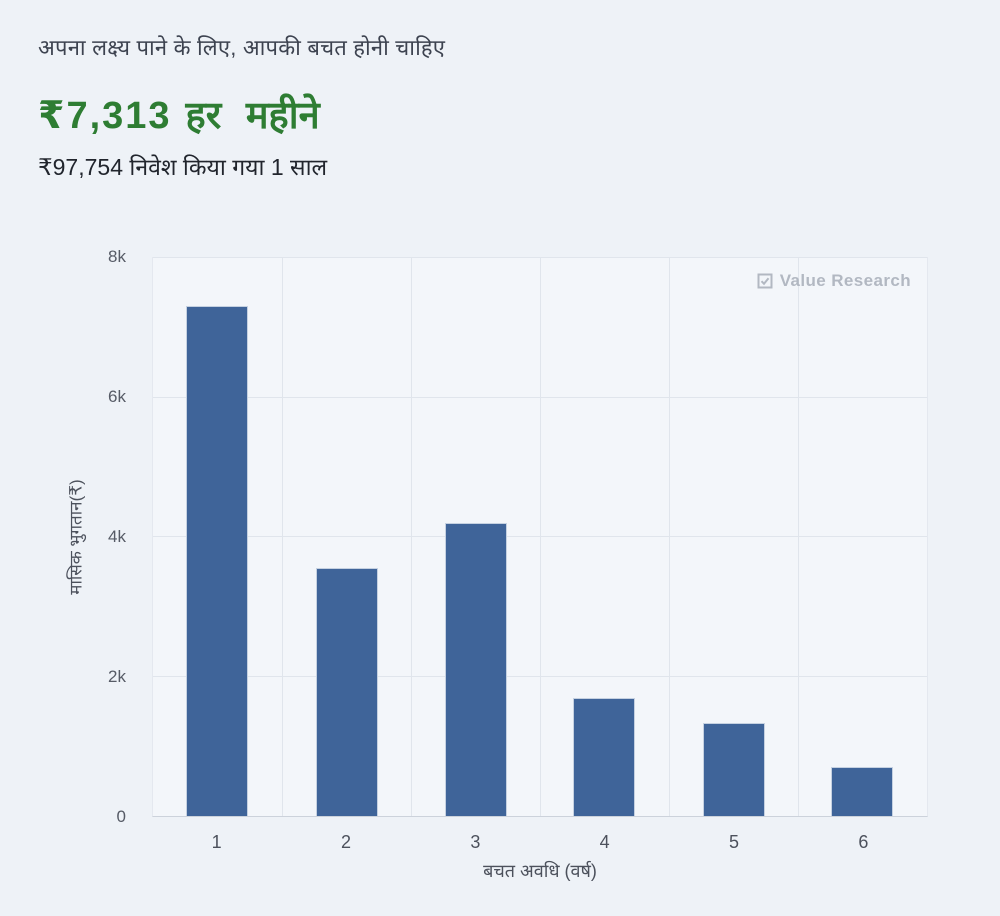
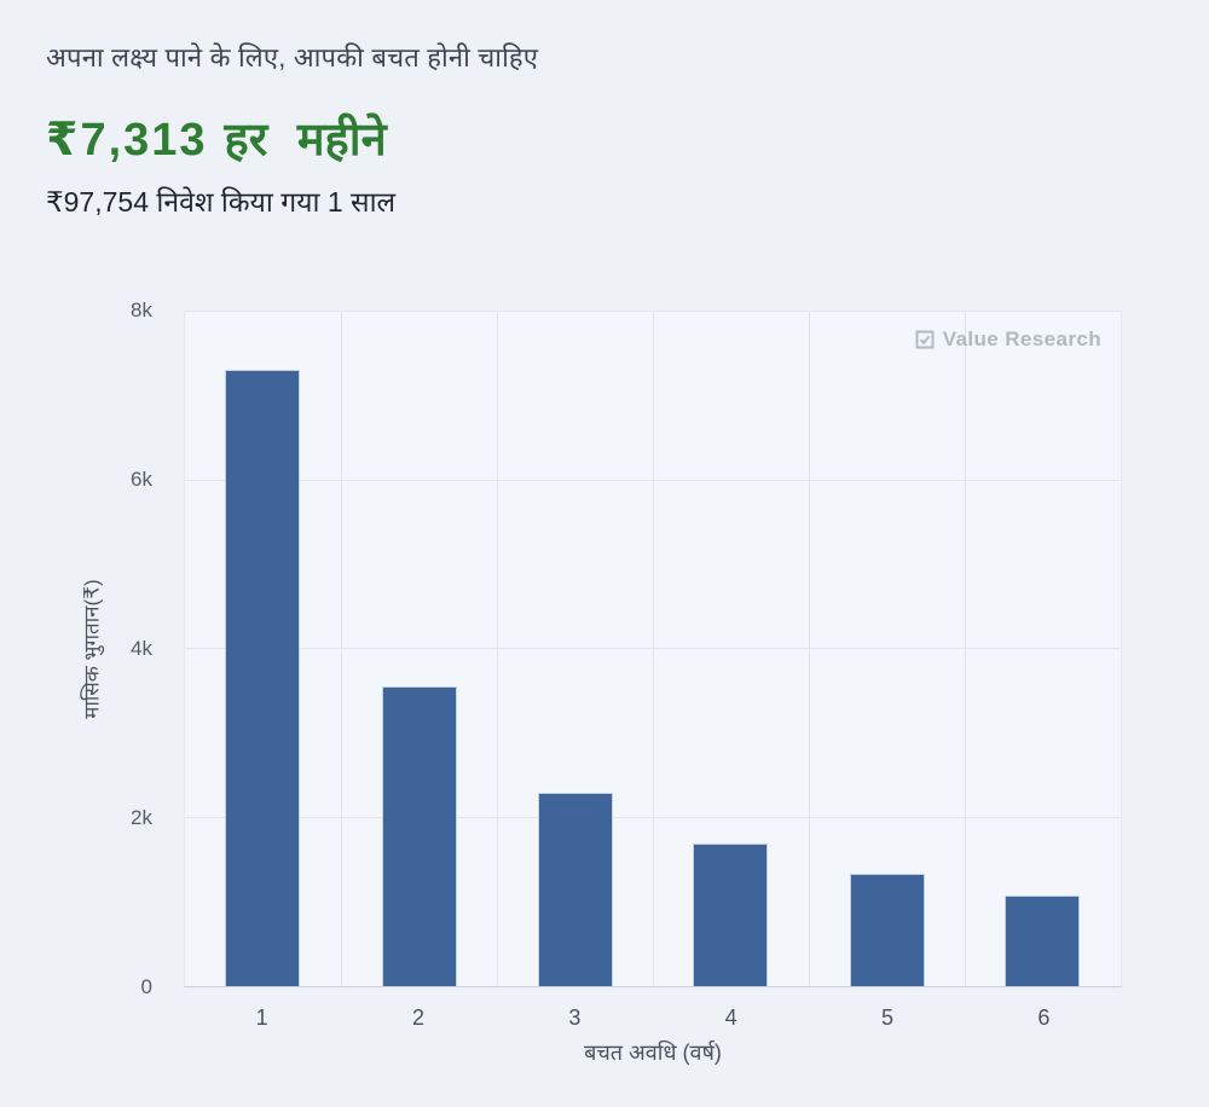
3: 4.2k -> 2.3k
6: 0.7k -> 1.1k
